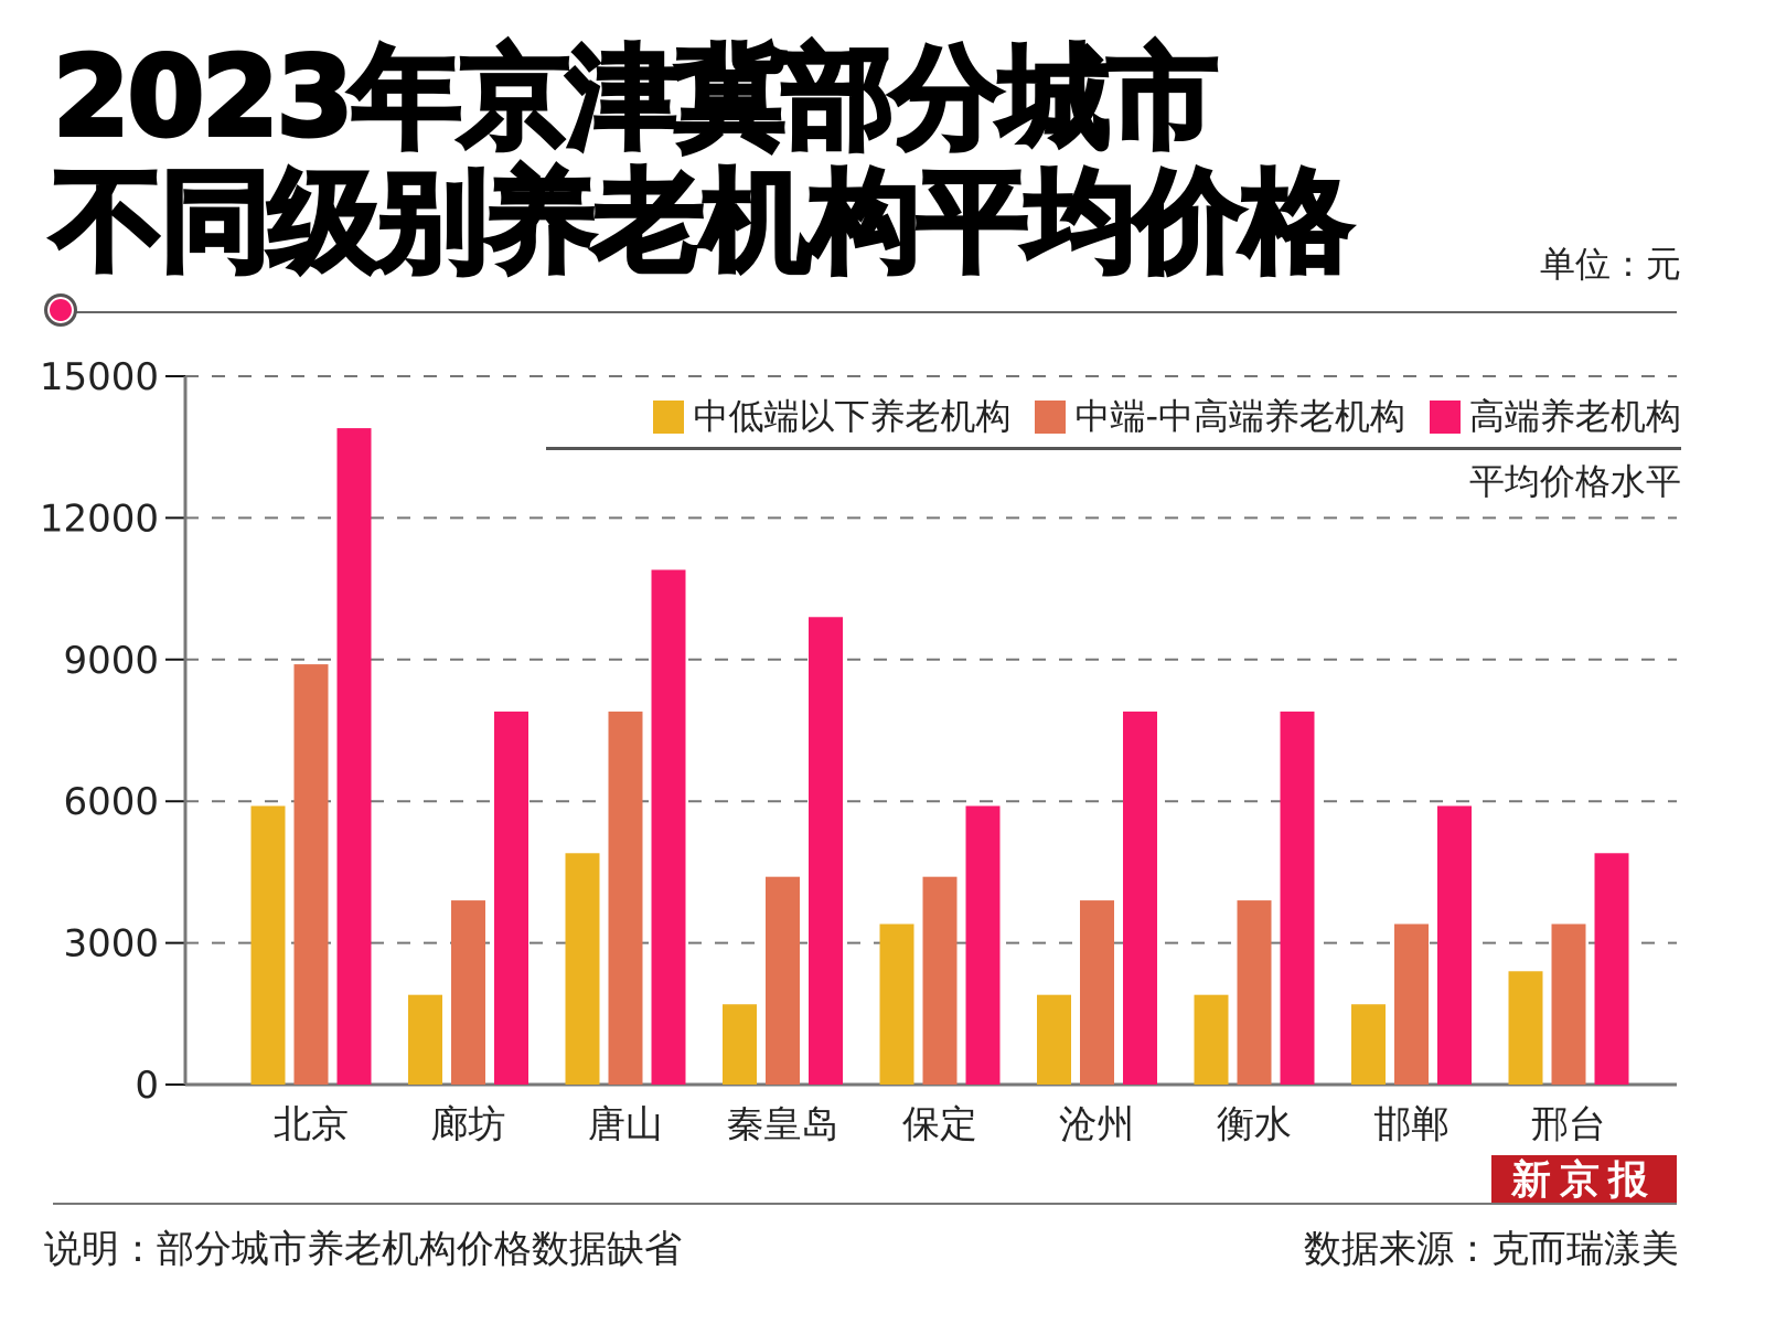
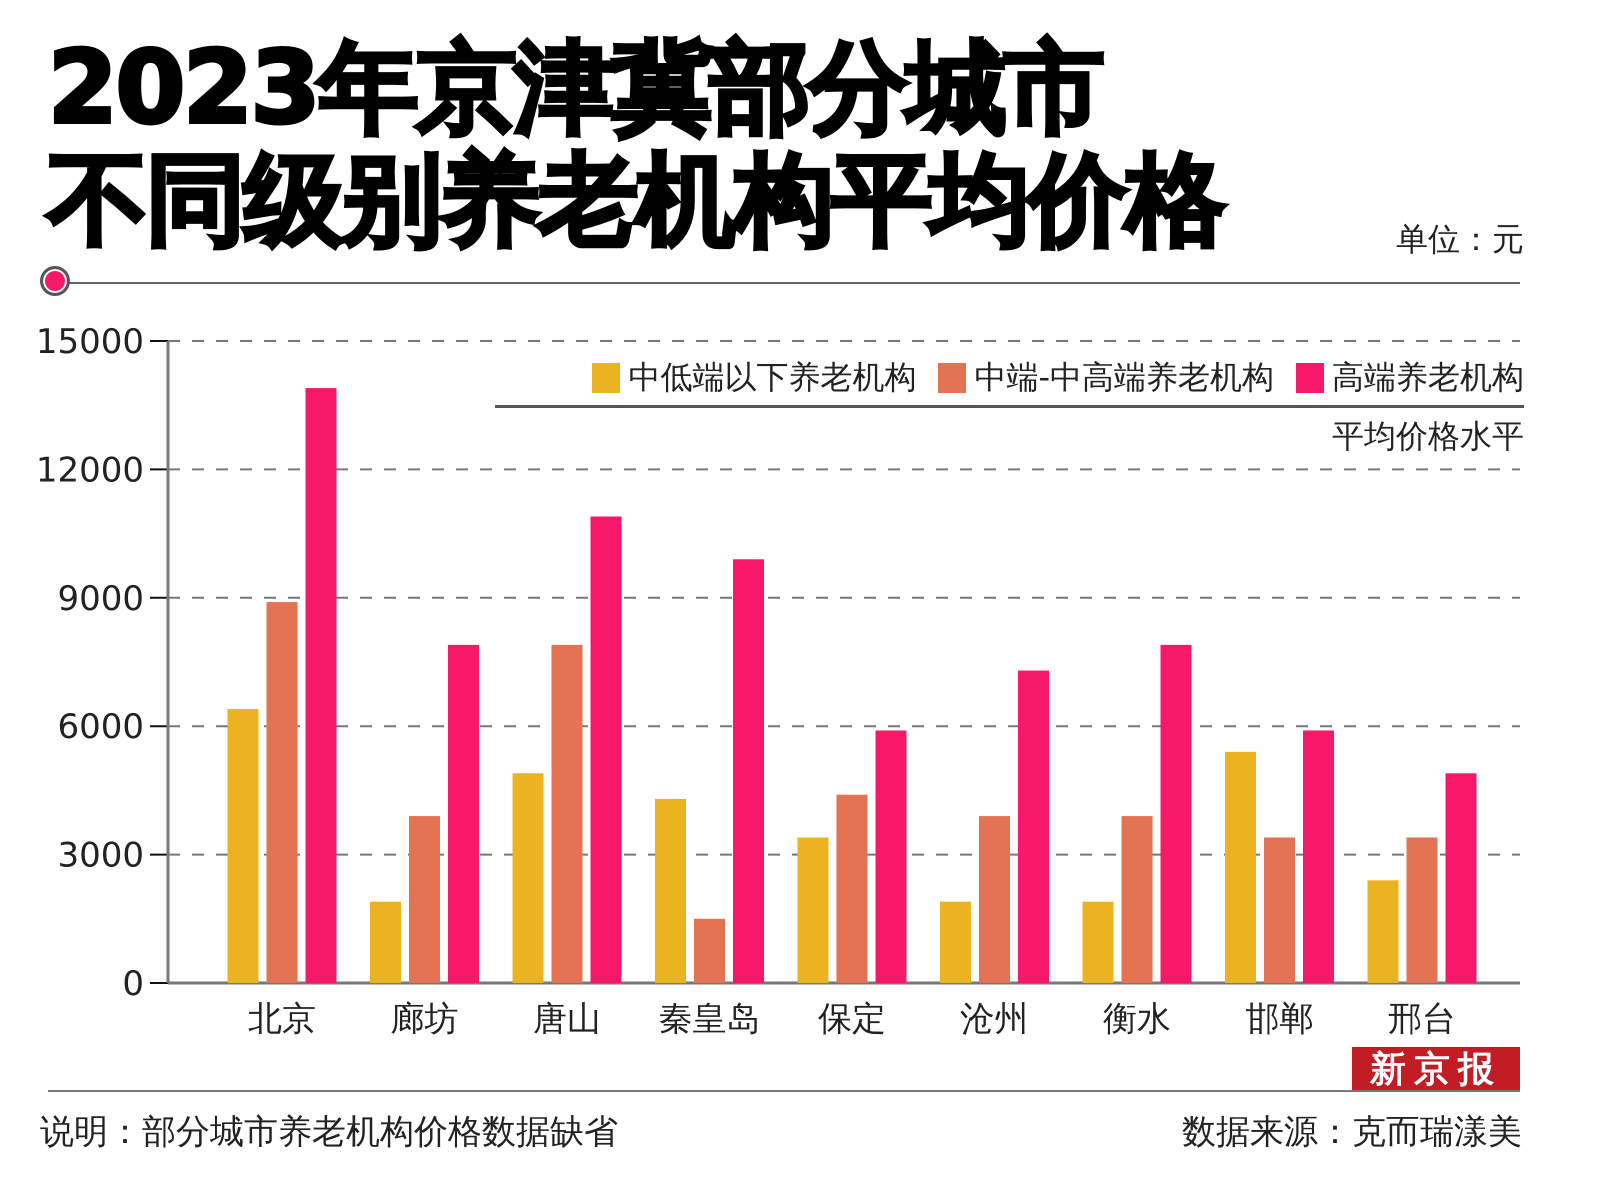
中低端以下养老机构/北京: 5900 -> 6400
中低端以下养老机构/秦皇岛: 1700 -> 4300
中端-中高端养老机构/秦皇岛: 4400 -> 1500
高端养老机构/沧州: 7900 -> 7300
中低端以下养老机构/邯郸: 1700 -> 5400
